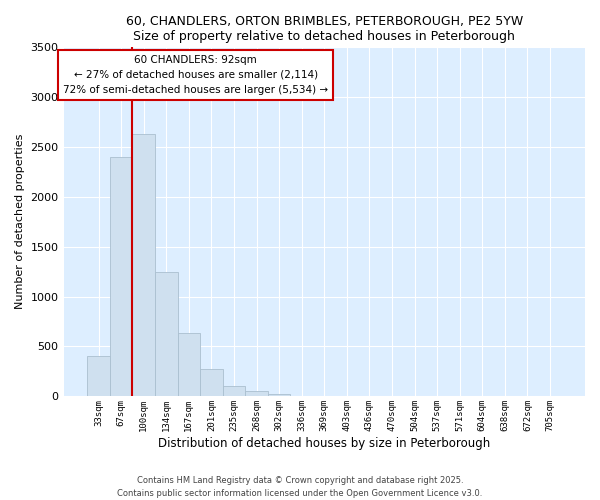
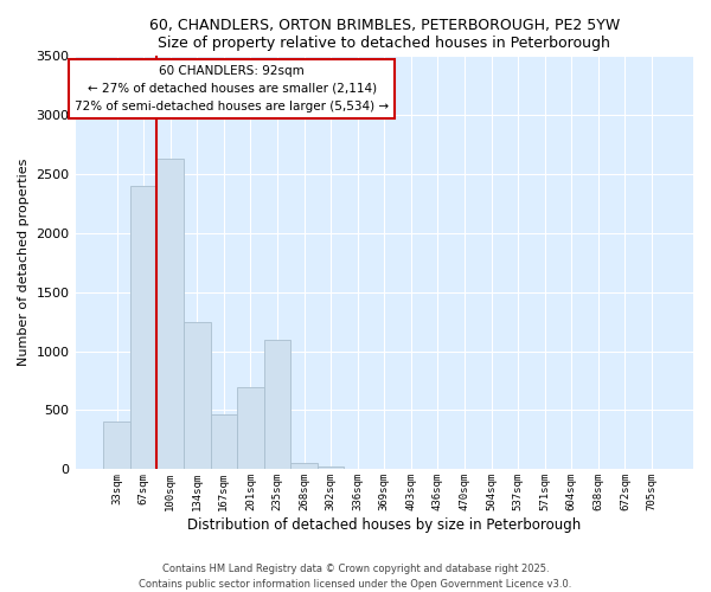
167sqm: 640 -> 460
201sqm: 280 -> 700
235sqm: 100 -> 1100
